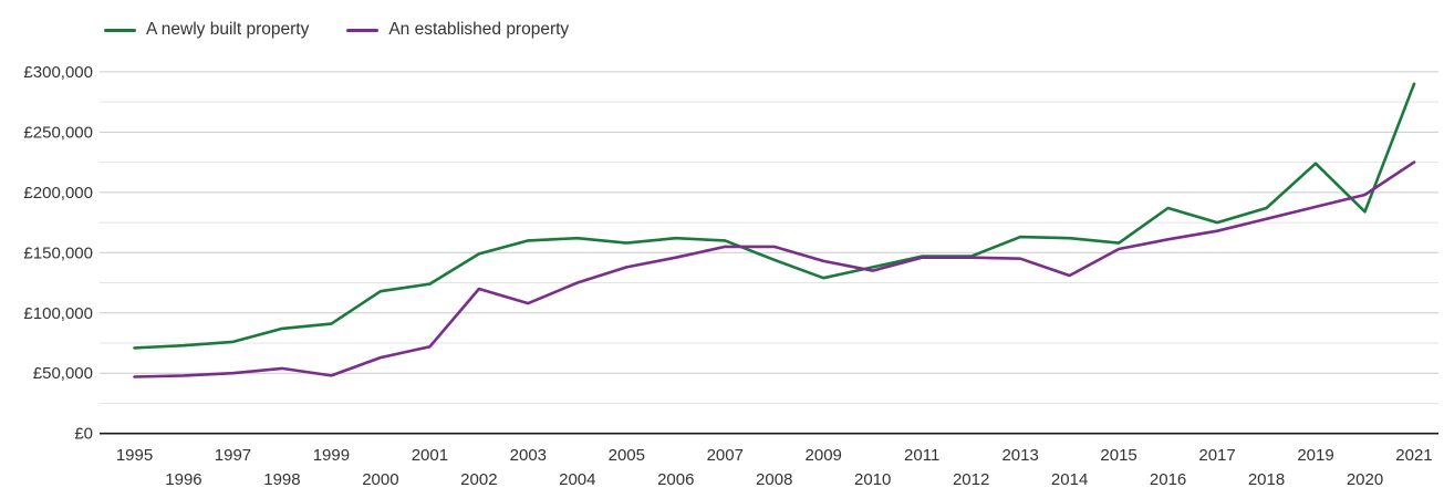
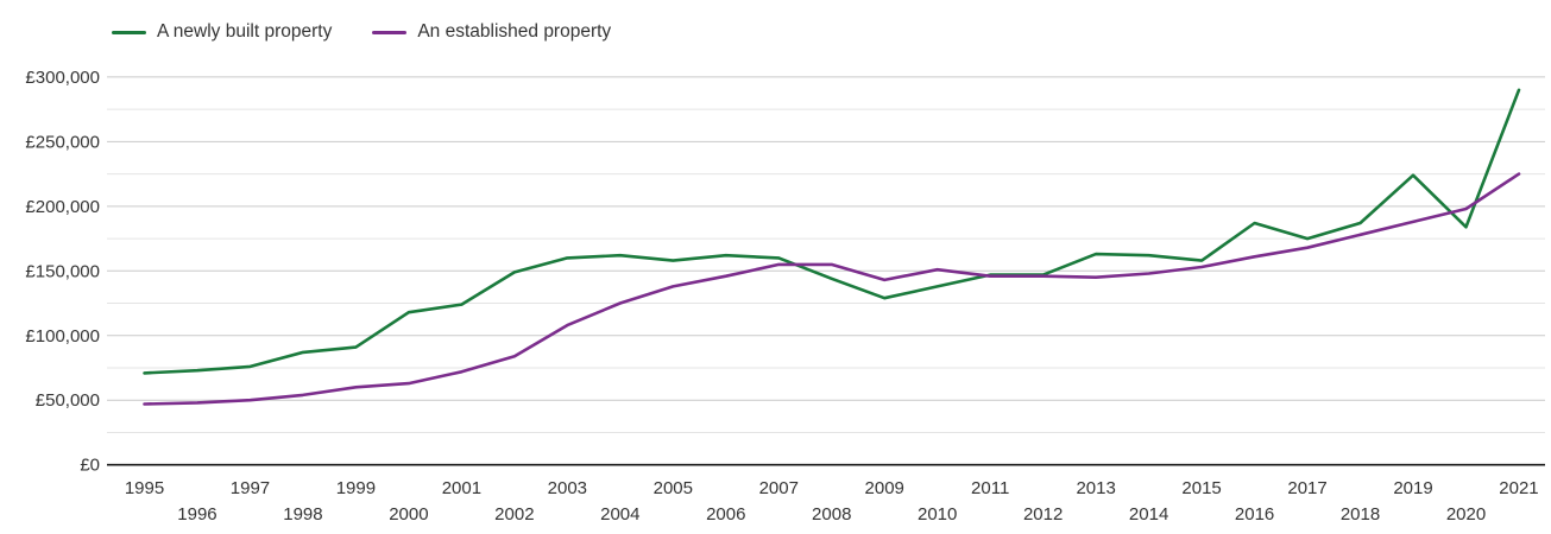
An established property/1999: £48000 -> £60000
An established property/2002: £120000 -> £84000
An established property/2010: £135000 -> £151000
An established property/2014: £131000 -> £148000
